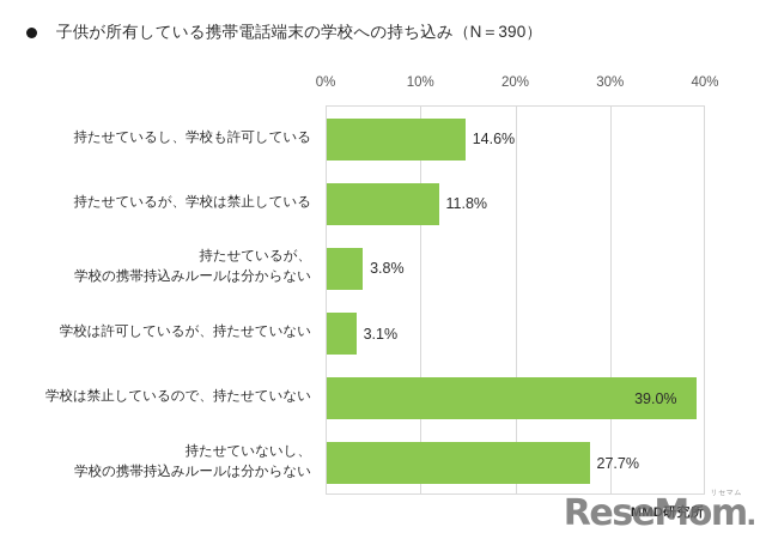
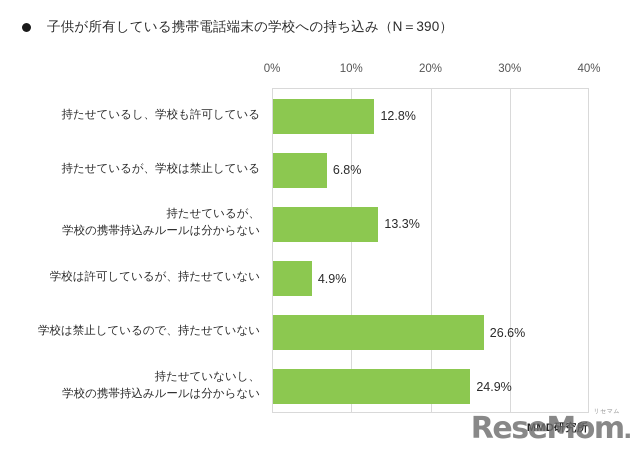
持たせているし、学校も許可している: 14.6% -> 12.8%
持たせているが、学校は禁止している: 11.8% -> 6.8%
持たせているが、 学校の携帯持込みルールは分からない: 3.8% -> 13.3%
学校は許可しているが、持たせていない: 3.1% -> 4.9%
学校は禁止しているので、持たせていない: 39.0% -> 26.6%
持たせていないし、 学校の携帯持込みルールは分からない: 27.7% -> 24.9%
